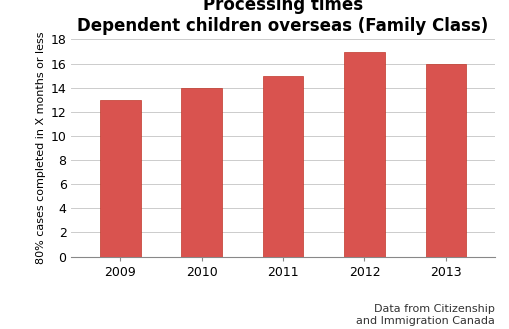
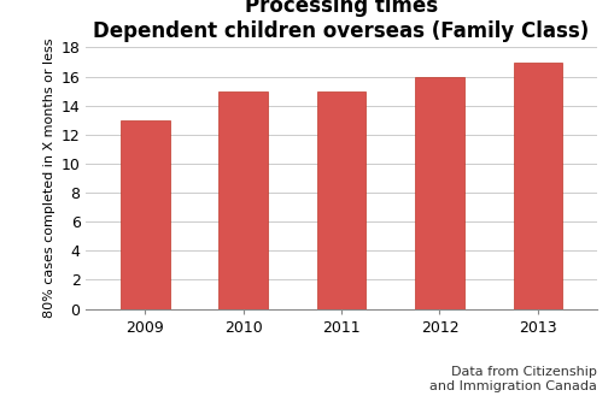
2010: 14 -> 15
2012: 17 -> 16
2013: 16 -> 17
